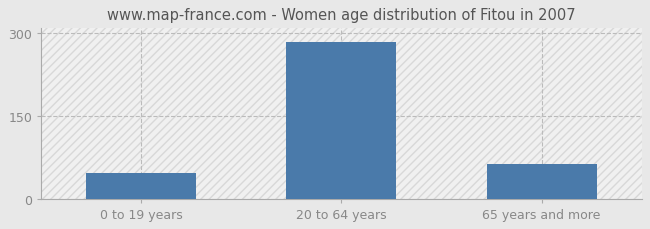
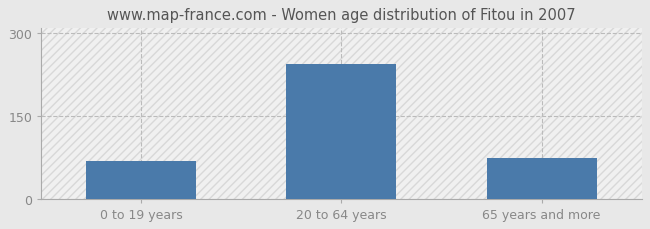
0 to 19 years: 47 -> 68
20 to 64 years: 284 -> 244
65 years and more: 62 -> 74
